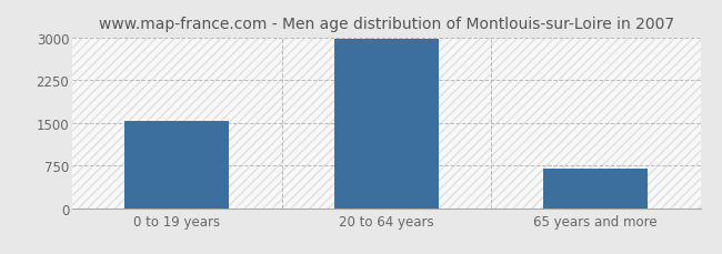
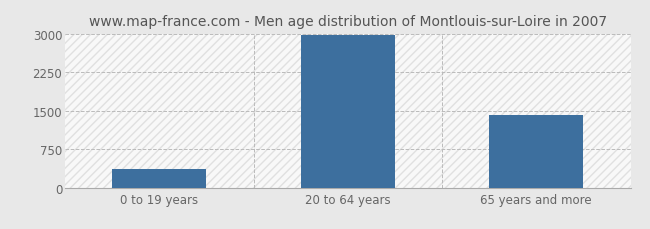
0 to 19 years: 1530 -> 360
65 years and more: 690 -> 1420
